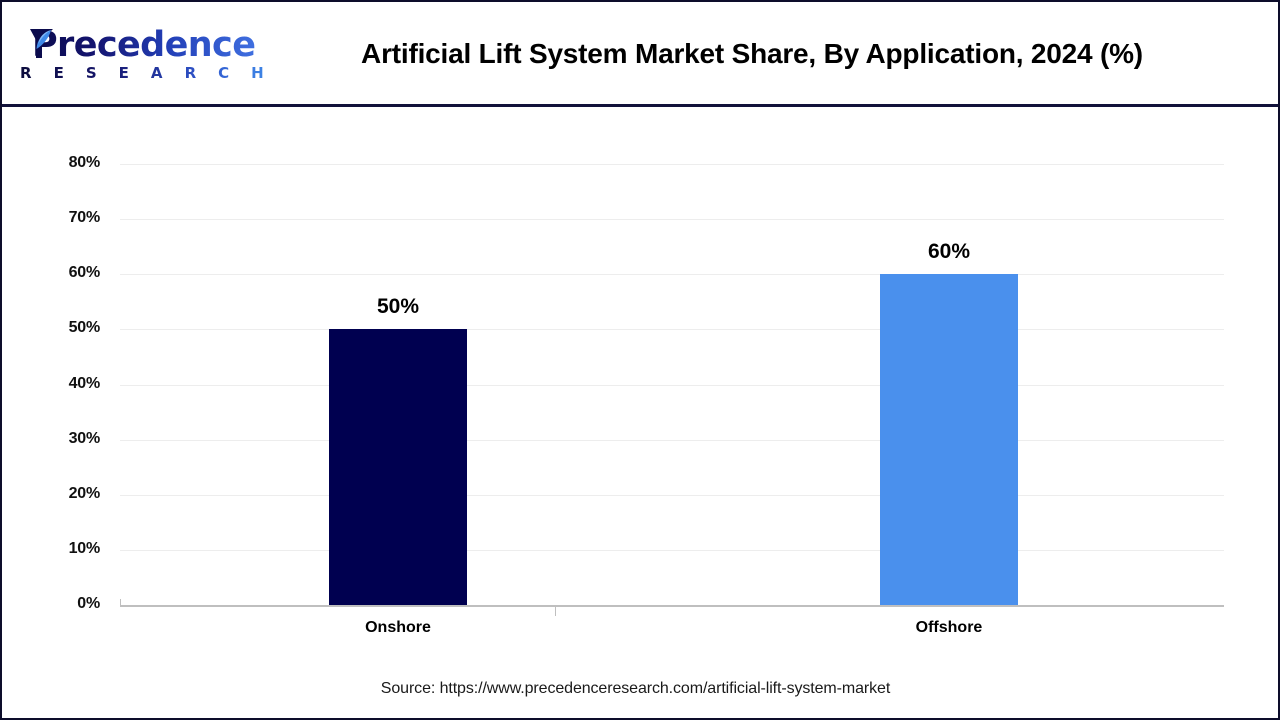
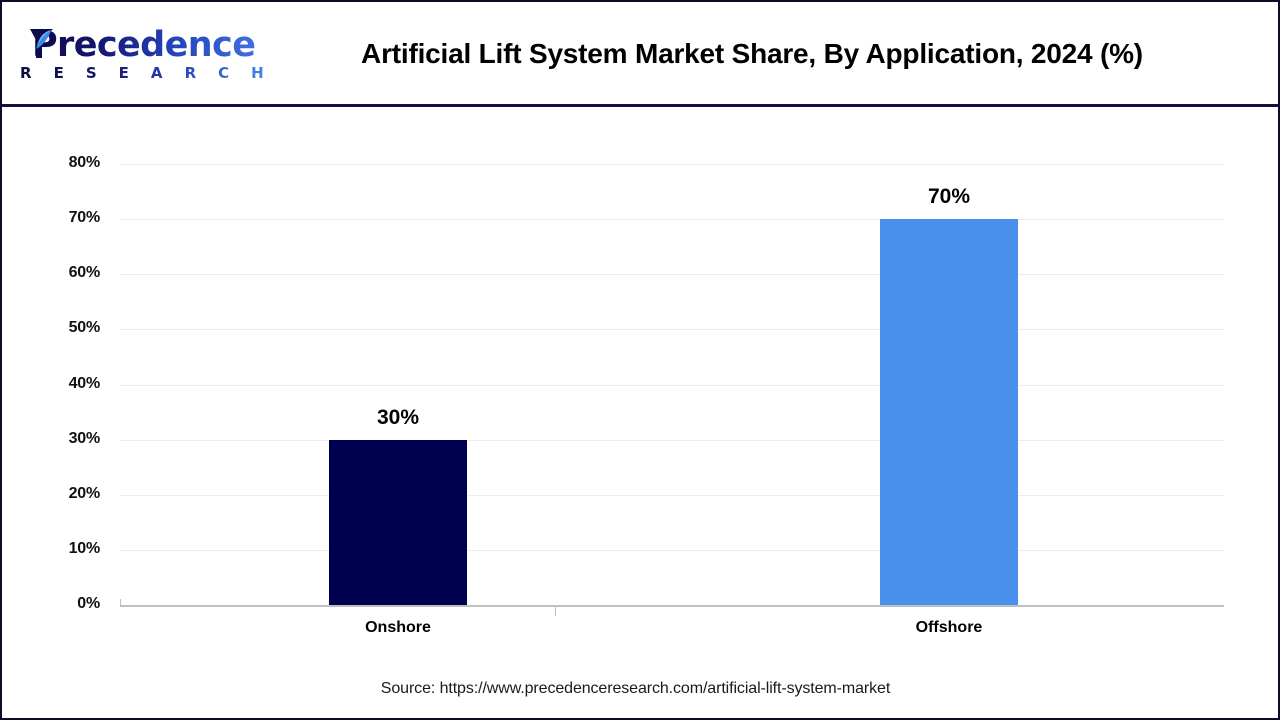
Onshore: 50% -> 30%
Offshore: 60% -> 70%
